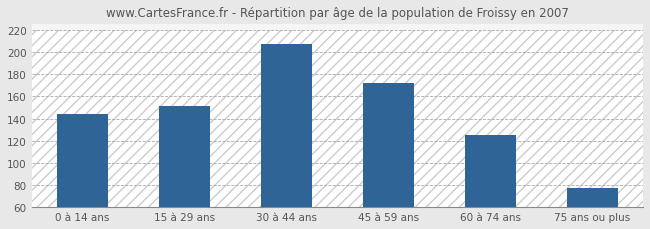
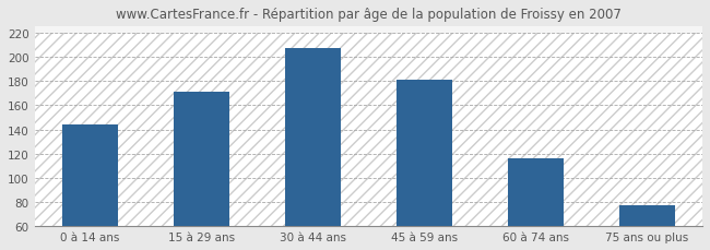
15 à 29 ans: 151 -> 171
45 à 59 ans: 172 -> 181
60 à 74 ans: 125 -> 116
